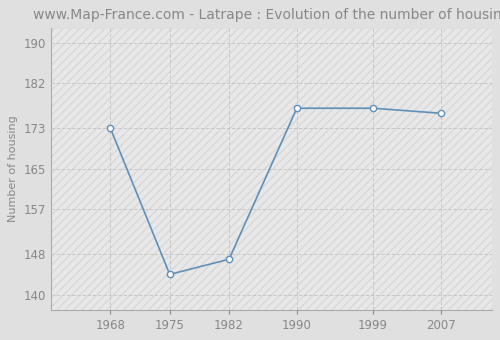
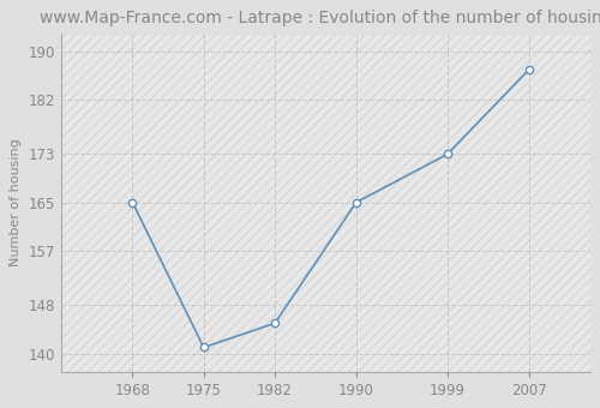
1968: 173 -> 165
1975: 144 -> 141
1982: 147 -> 145
1990: 177 -> 165
1999: 177 -> 173
2007: 176 -> 187
